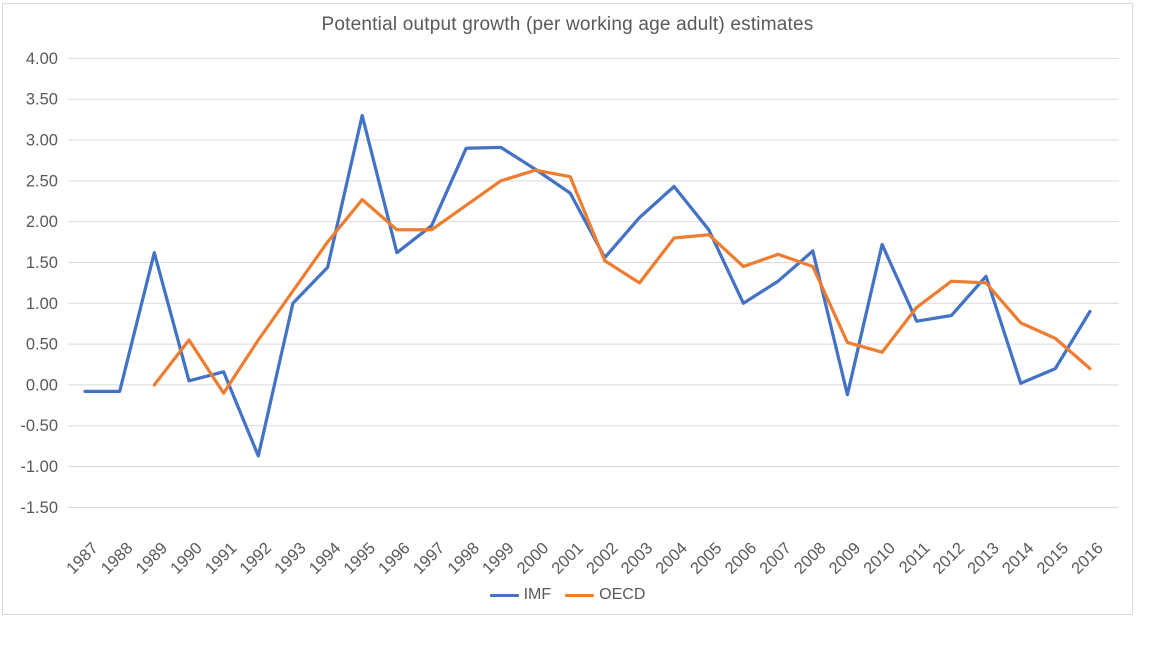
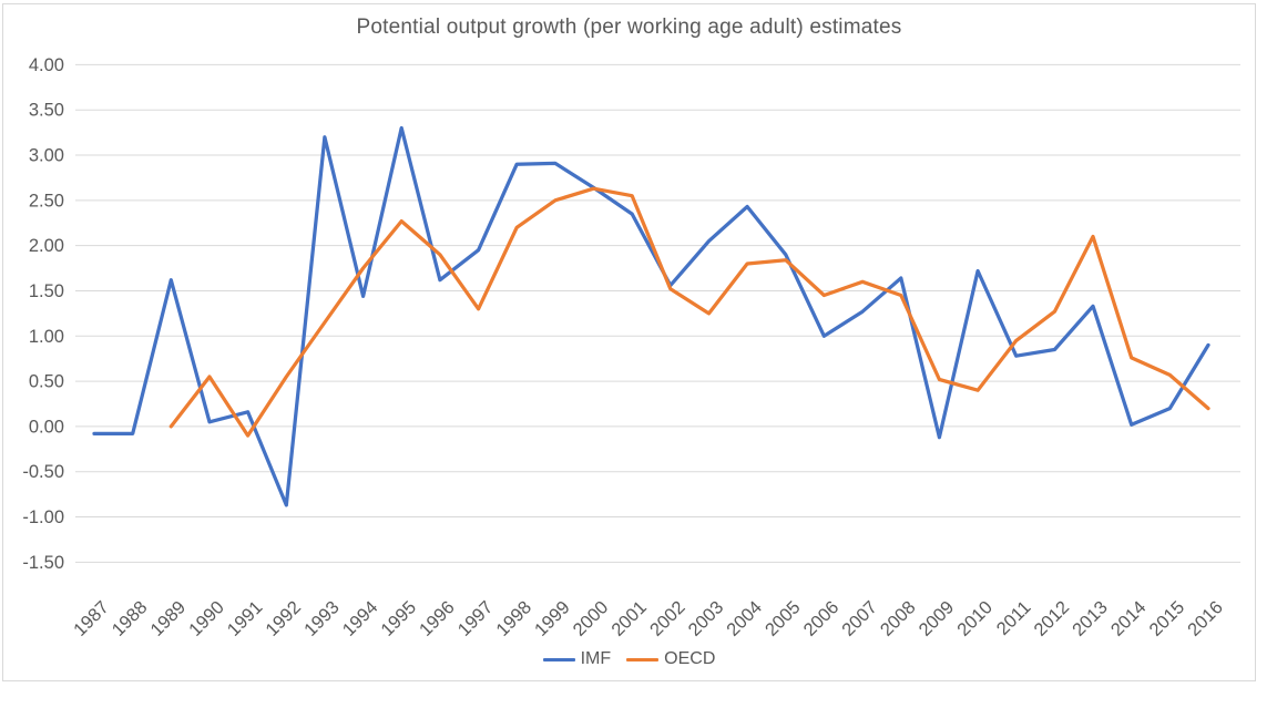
IMF/1993: 1.0 -> 3.2
OECD/1997: 1.9 -> 1.3
OECD/2013: 1.2 -> 2.1
